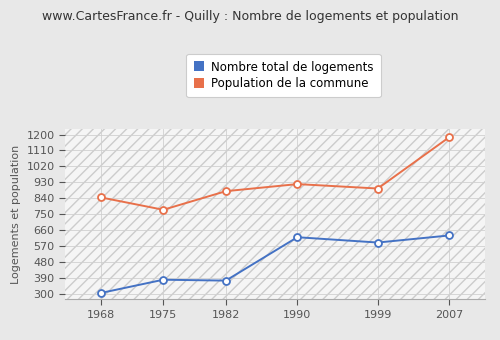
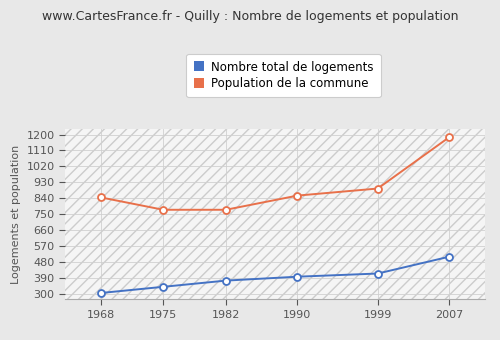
Nombre total de logements/1975: 380 -> 340
Population de la commune/1982: 880 -> 780
Nombre total de logements/1990: 620 -> 400
Population de la commune/1990: 920 -> 860
Nombre total de logements/1999: 590 -> 420
Nombre total de logements/2007: 630 -> 510
